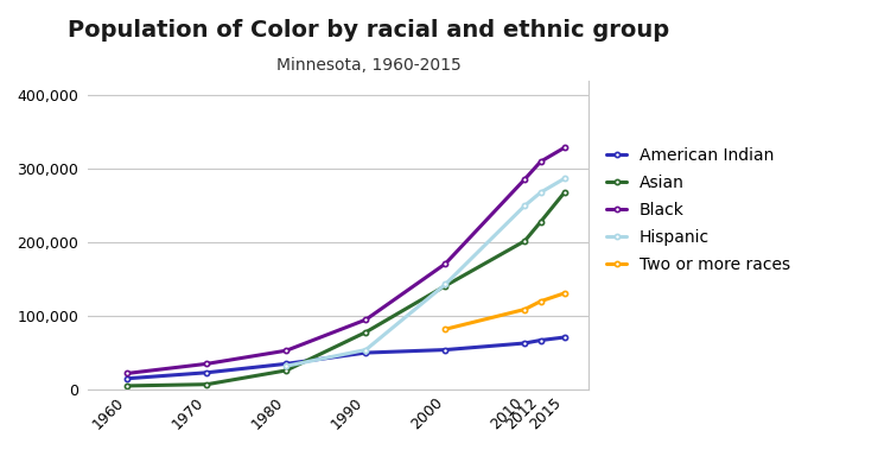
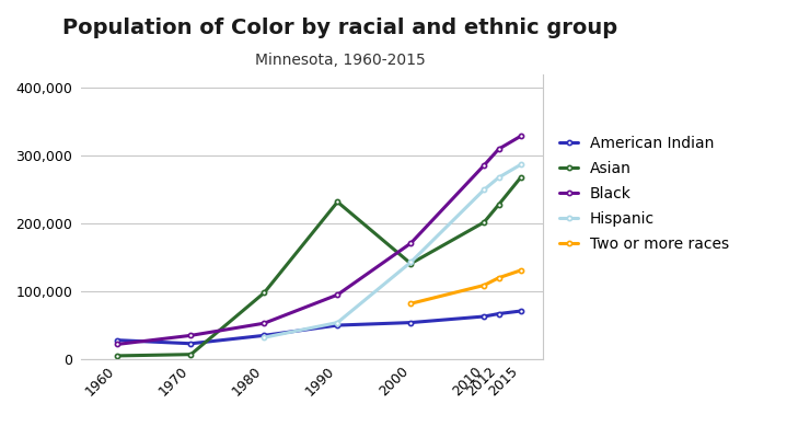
American Indian/1960: 15,000 -> 28,000
Asian/1980: 26,000 -> 98,000
Asian/1990: 78,000 -> 232,000
